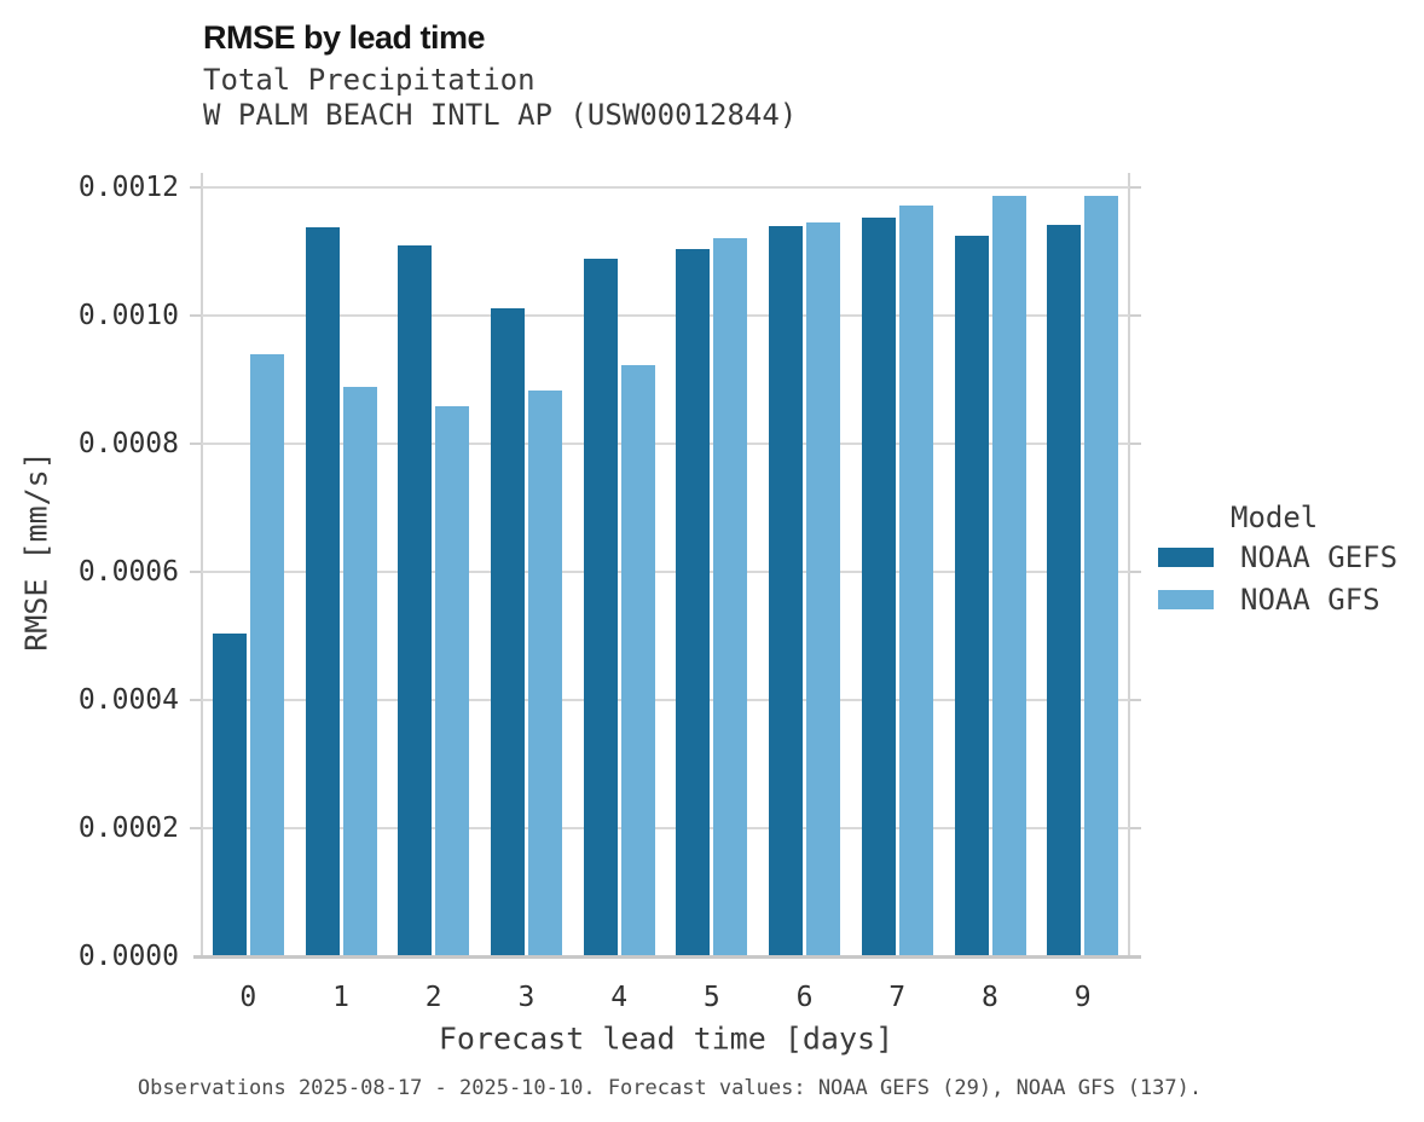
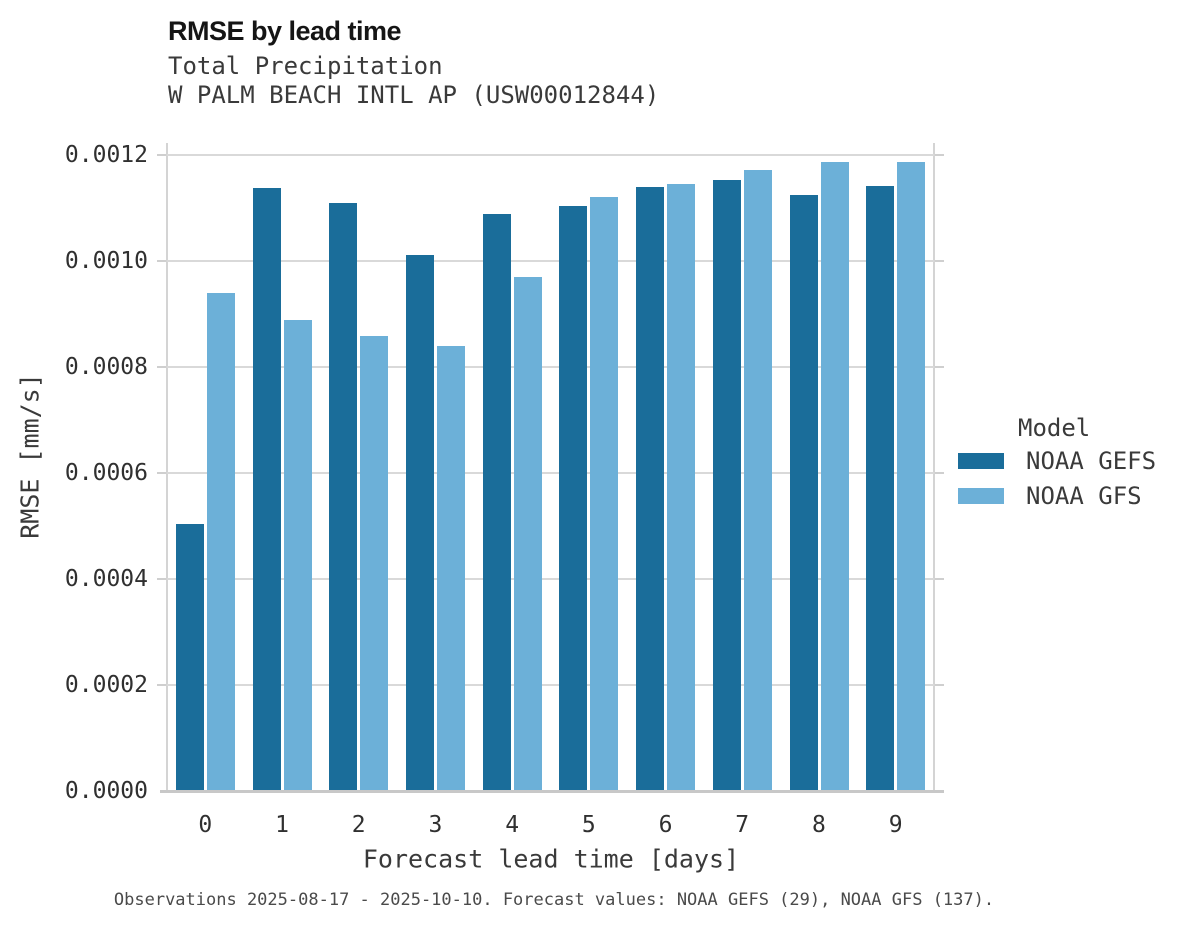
NOAA GFS/3: 0.00088 -> 0.00084
NOAA GFS/4: 0.00092 -> 0.00097
